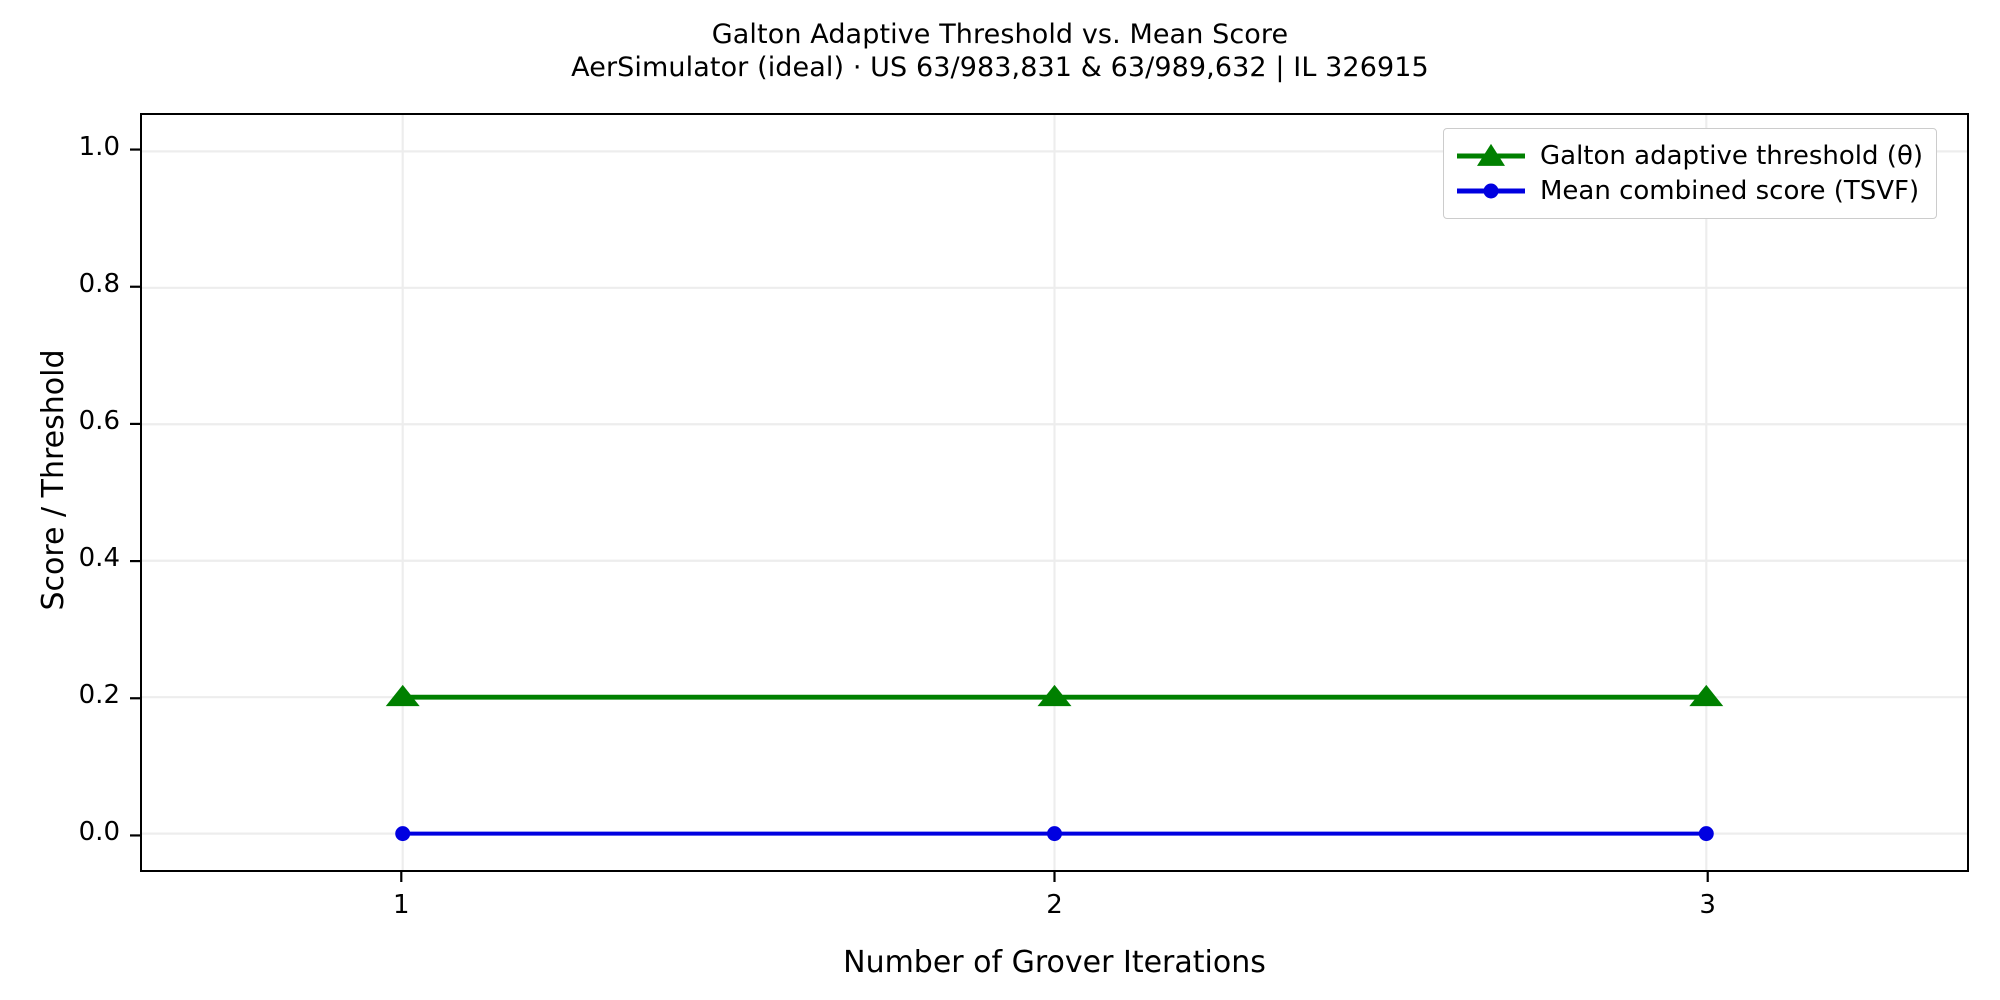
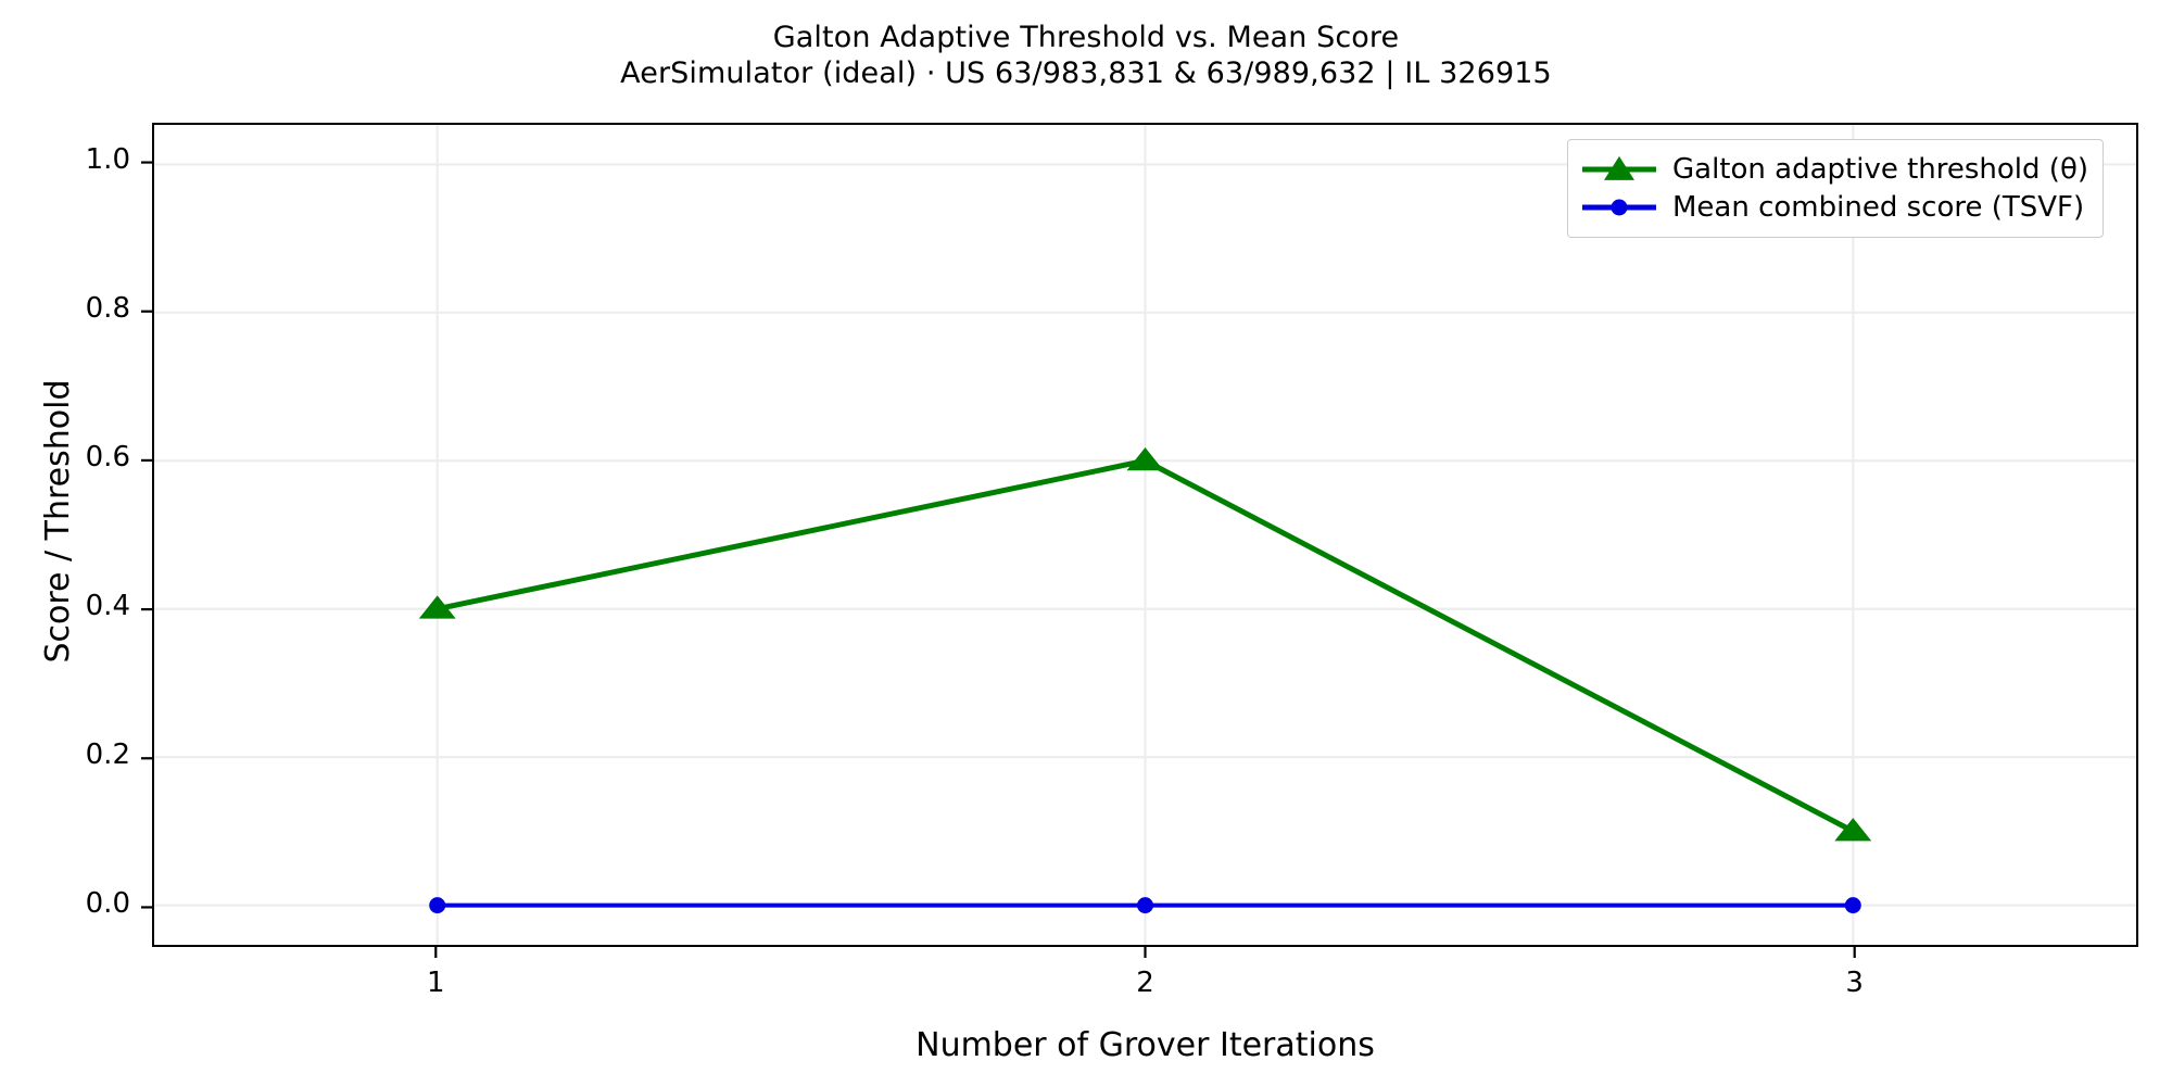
Galton adaptive threshold (θ)/1: 0.2 -> 0.4
Galton adaptive threshold (θ)/2: 0.2 -> 0.6
Galton adaptive threshold (θ)/3: 0.2 -> 0.1
